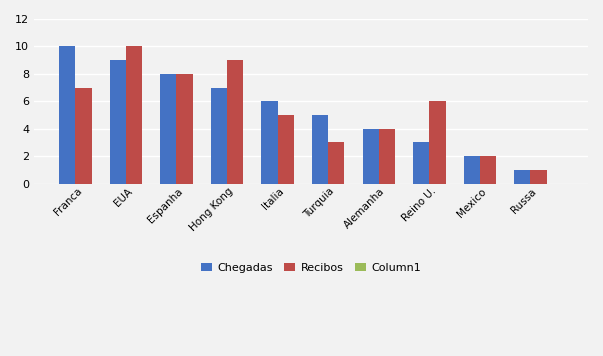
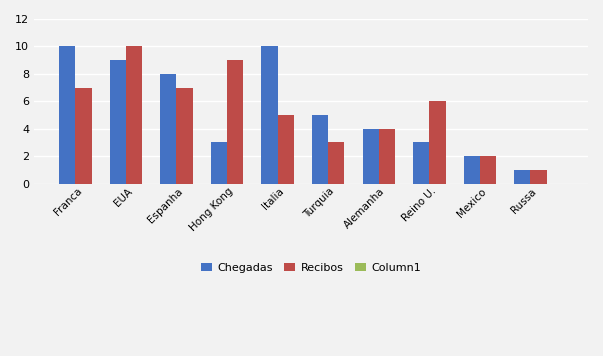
Recibos/Espanha: 8 -> 7
Chegadas/Hong Kong: 7 -> 3
Chegadas/Italia: 6 -> 10
